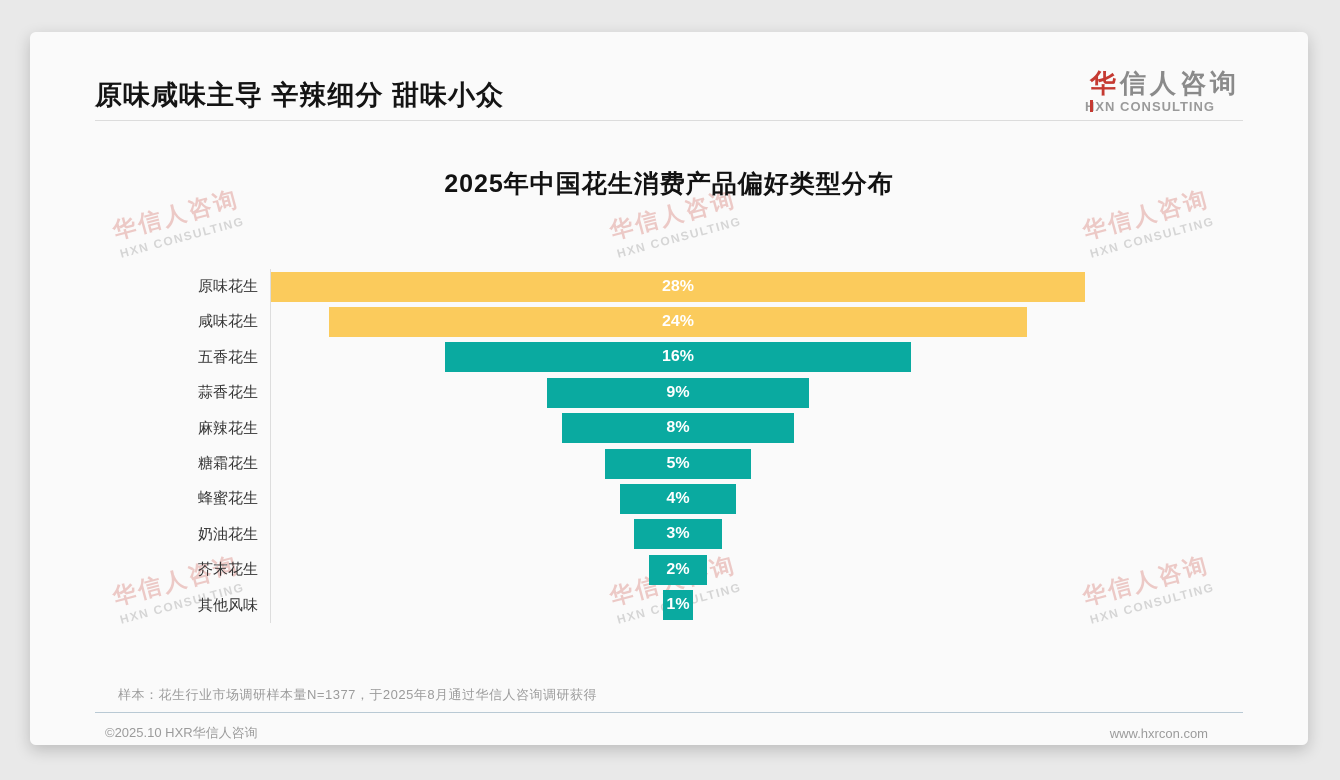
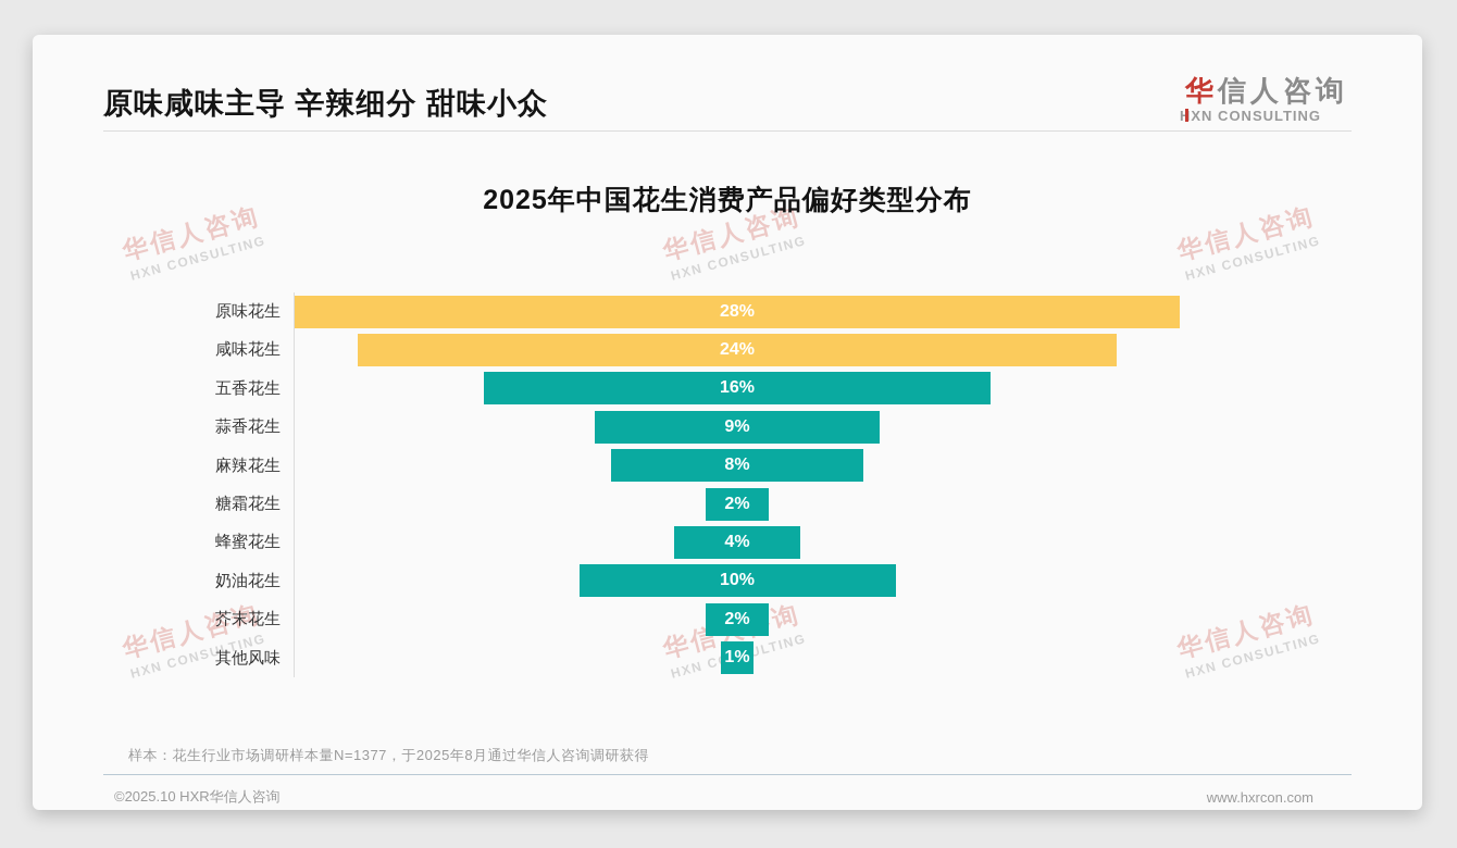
糖霜花生: 5% -> 2%
奶油花生: 3% -> 10%
